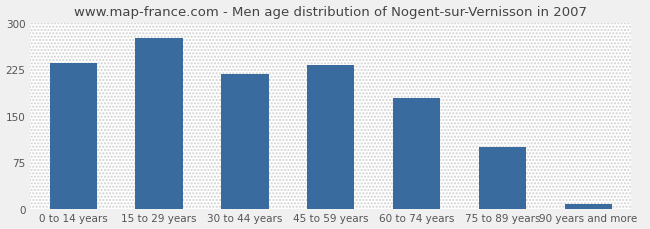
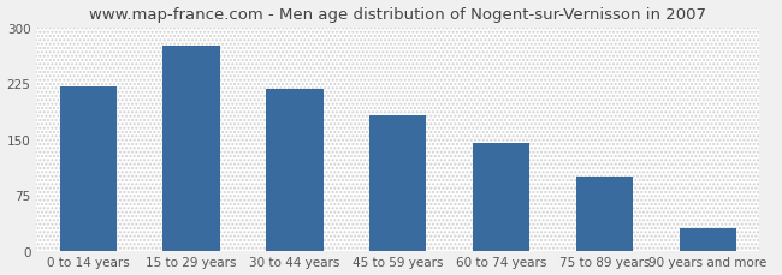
0 to 14 years: 235 -> 220
45 to 59 years: 232 -> 182
60 to 74 years: 178 -> 144
90 years and more: 8 -> 30
